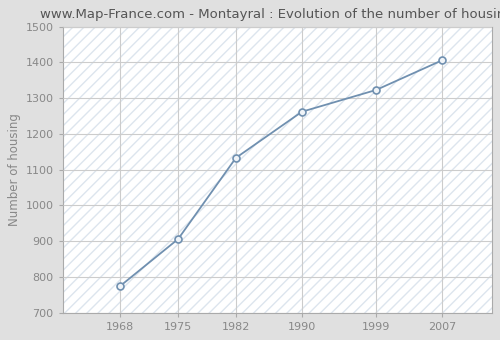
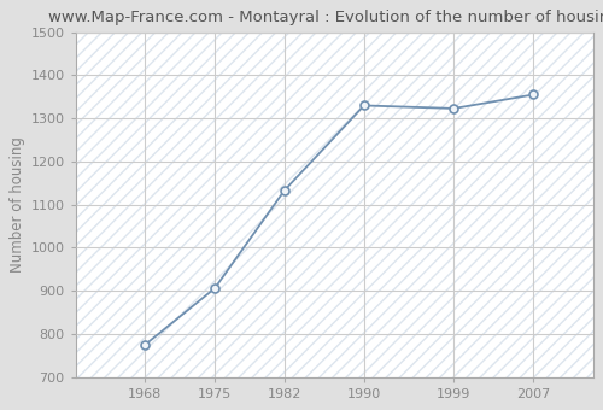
1990: 1262 -> 1330
2007: 1406 -> 1355
